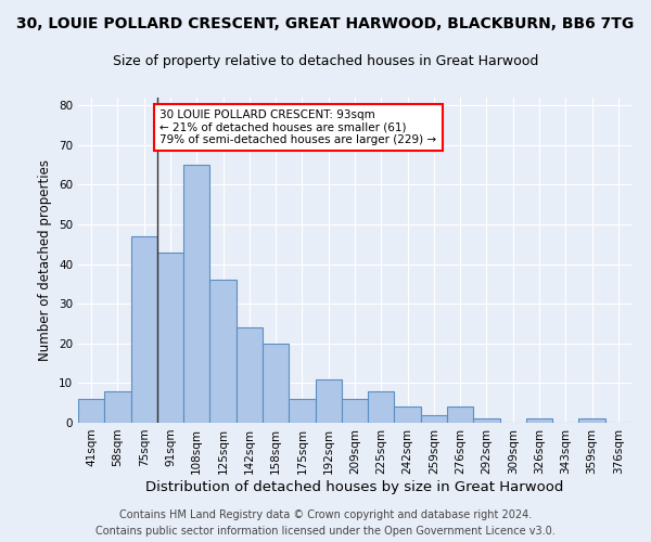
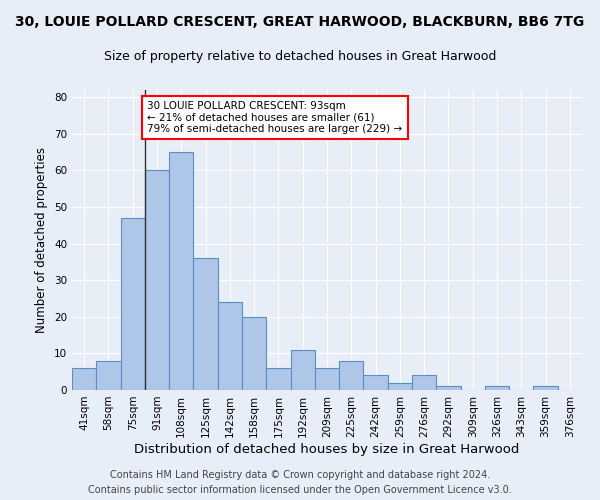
91sqm: 43 -> 60
